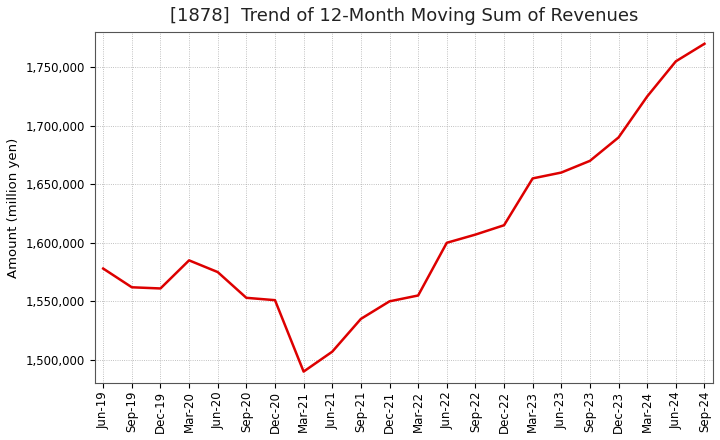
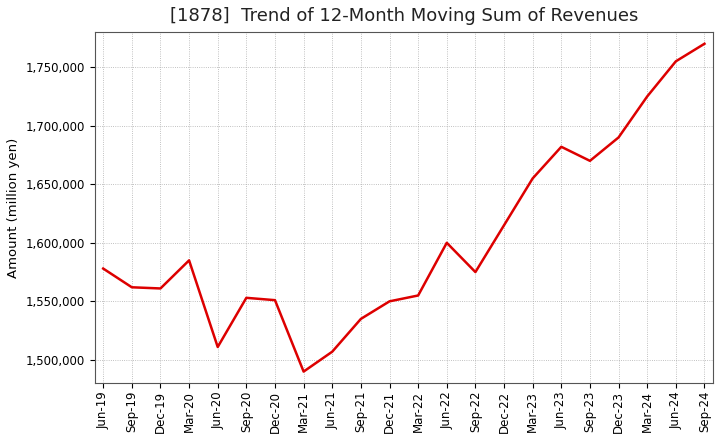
Jun-20: 1,575,000 -> 1,511,000
Sep-22: 1,607,000 -> 1,575,000
Jun-23: 1,660,000 -> 1,682,000
